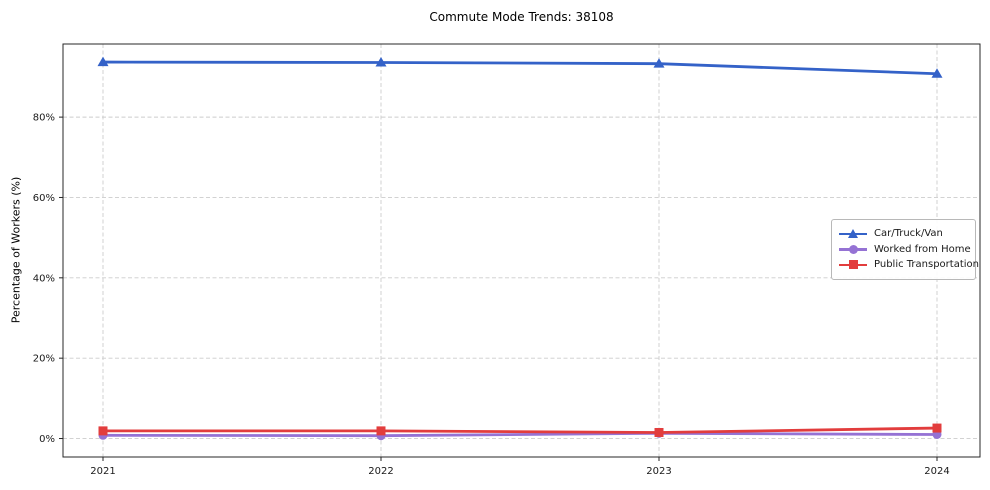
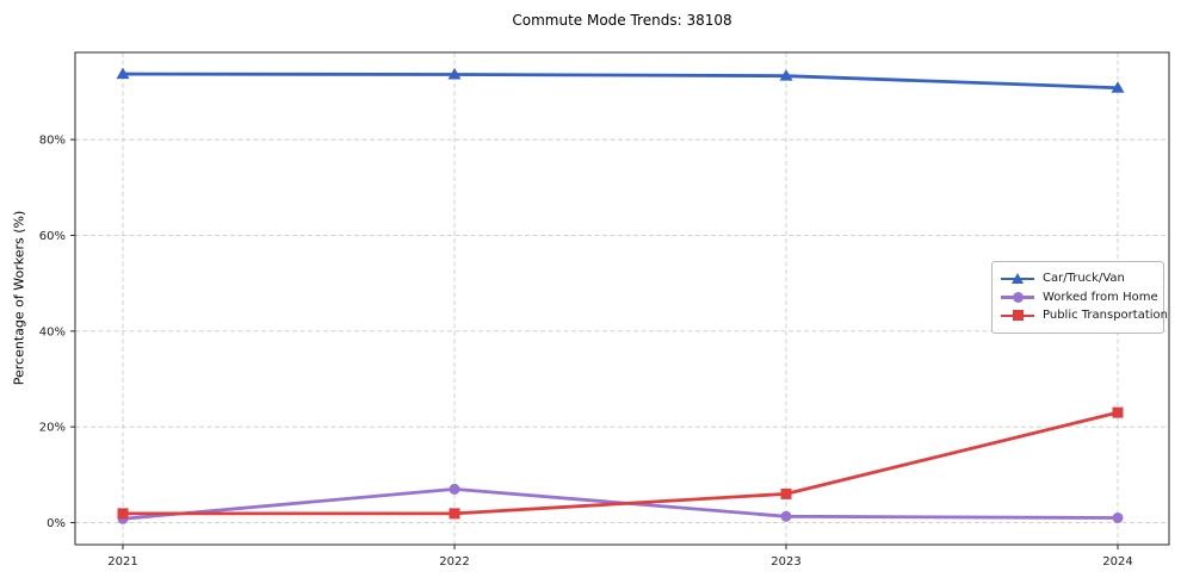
Worked from Home/2022: 1% -> 7%
Public Transportation/2023: 2% -> 6%
Public Transportation/2024: 3% -> 23%
